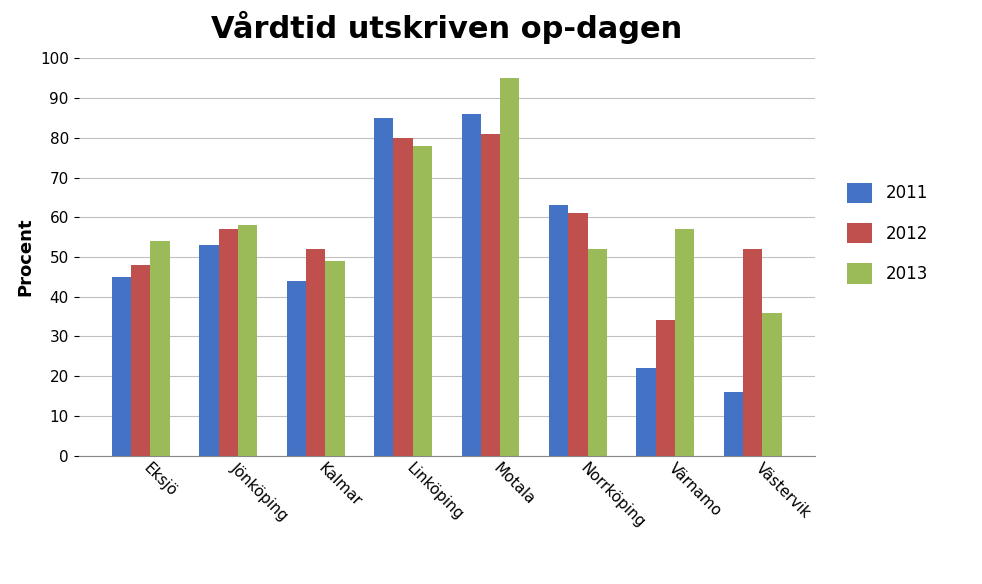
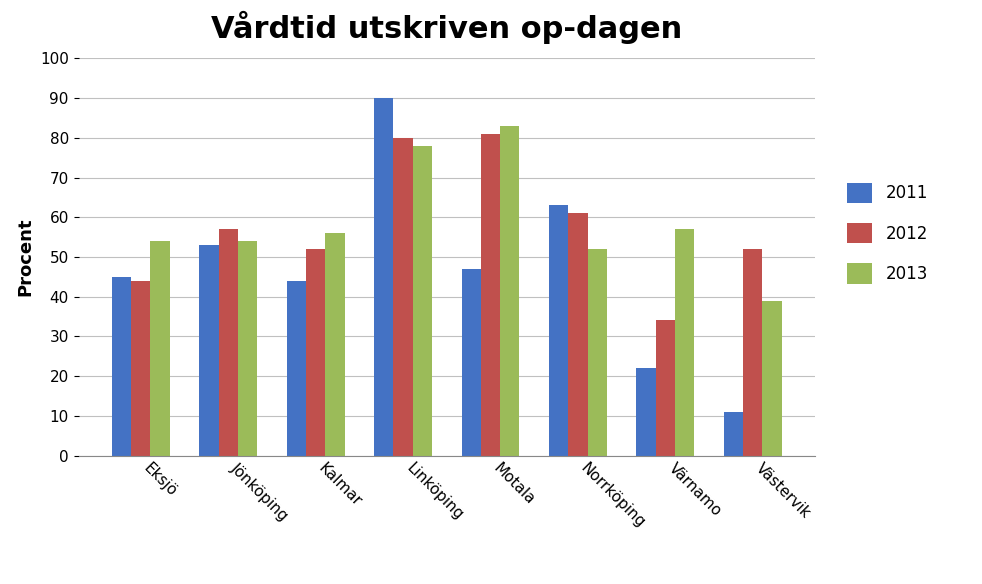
2012/Eksjö: 48 -> 44
2013/Jönköping: 58 -> 54
2013/Kalmar: 49 -> 56
2011/Linköping: 85 -> 90
2011/Motala: 86 -> 47
2013/Motala: 95 -> 83
2011/Västervik: 16 -> 11
2013/Västervik: 36 -> 39
